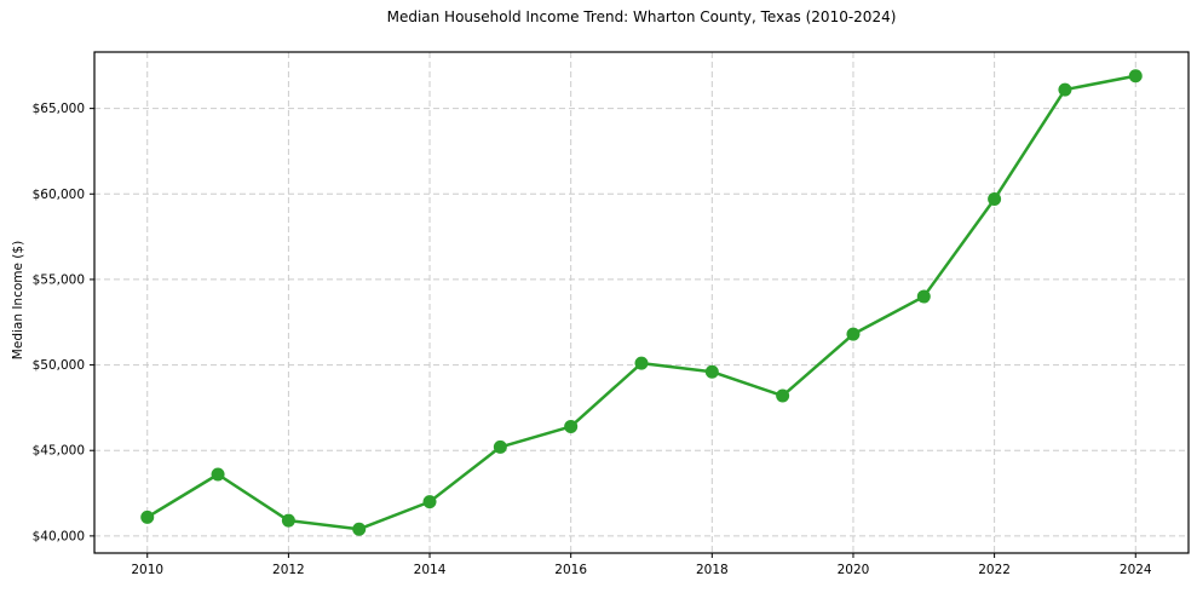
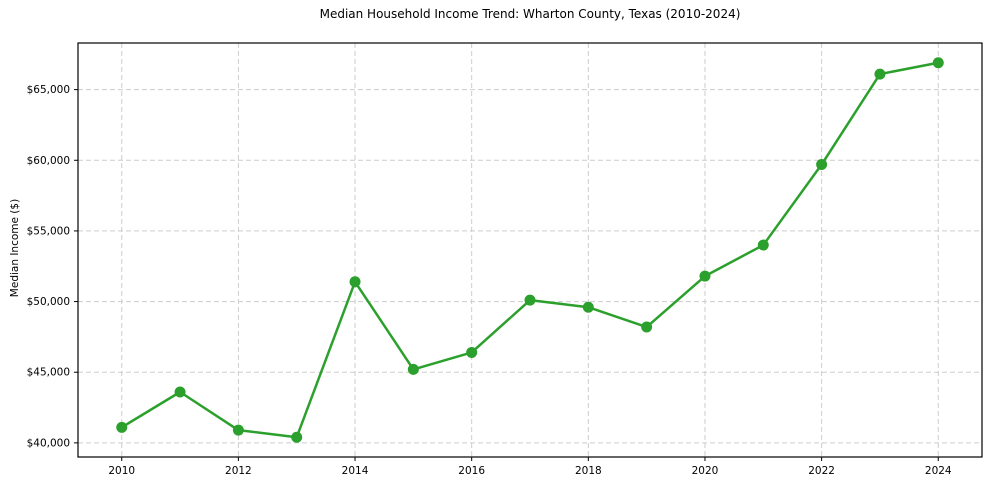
2014: $42000 -> $51400
